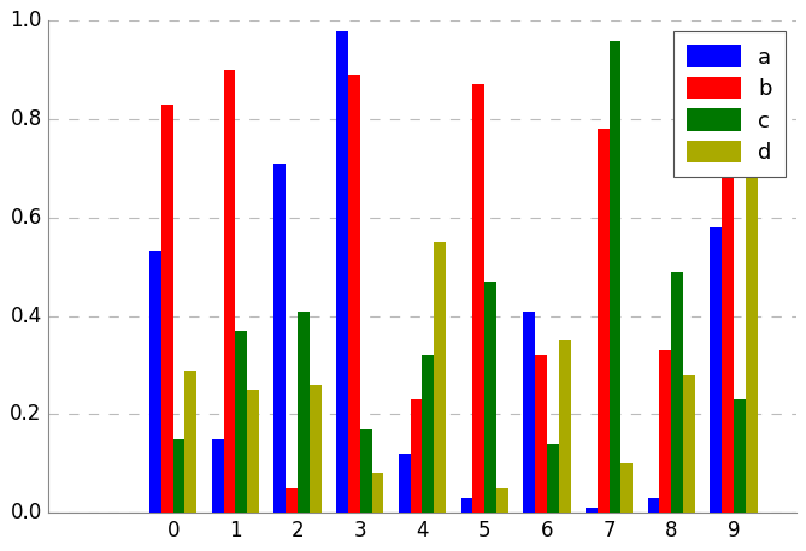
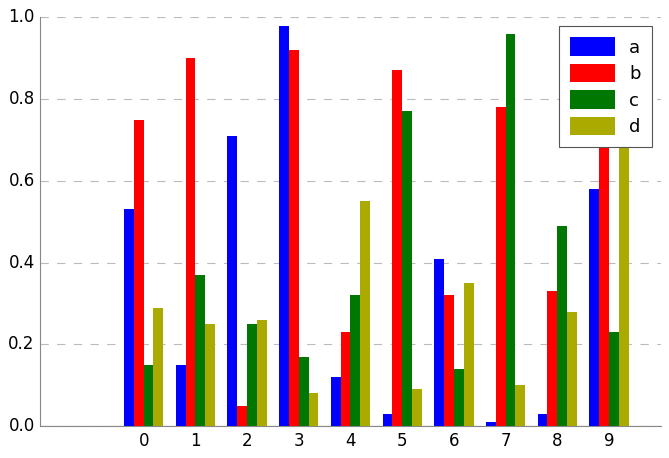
b/0: 0.83 -> 0.75
c/2: 0.41 -> 0.25
b/3: 0.89 -> 0.92
c/5: 0.47 -> 0.77
d/5: 0.05 -> 0.09
